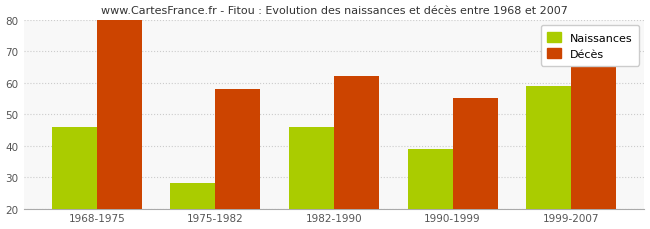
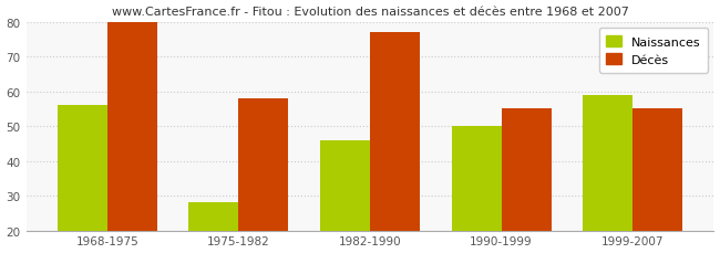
Naissances/1968-1975: 46 -> 56
Décès/1982-1990: 62 -> 77
Naissances/1990-1999: 39 -> 50
Décès/1999-2007: 65 -> 55
